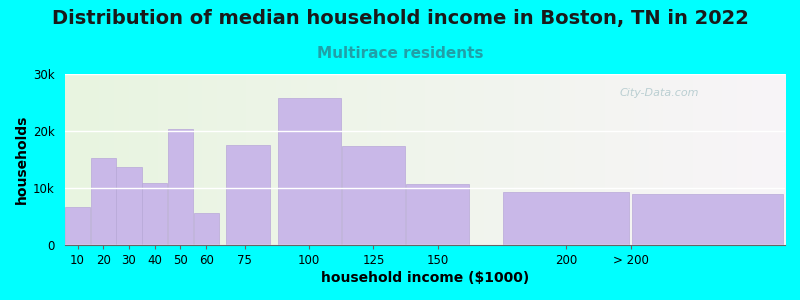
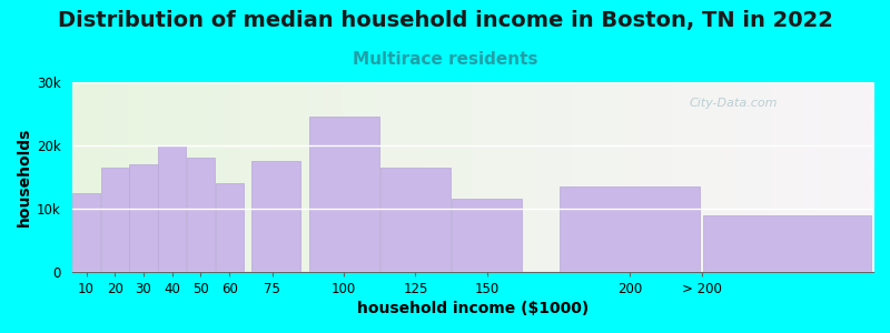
10: 6.6k -> 12.5k
20: 15.2k -> 16.5k
30: 13.6k -> 17.0k
40: 10.8k -> 20.0k
50: 20.4k -> 18.0k
60: 5.6k -> 14.0k
100: 25.8k -> 24.5k
125: 17.4k -> 16.5k
150: 10.6k -> 11.5k
200: 9.2k -> 13.5k
